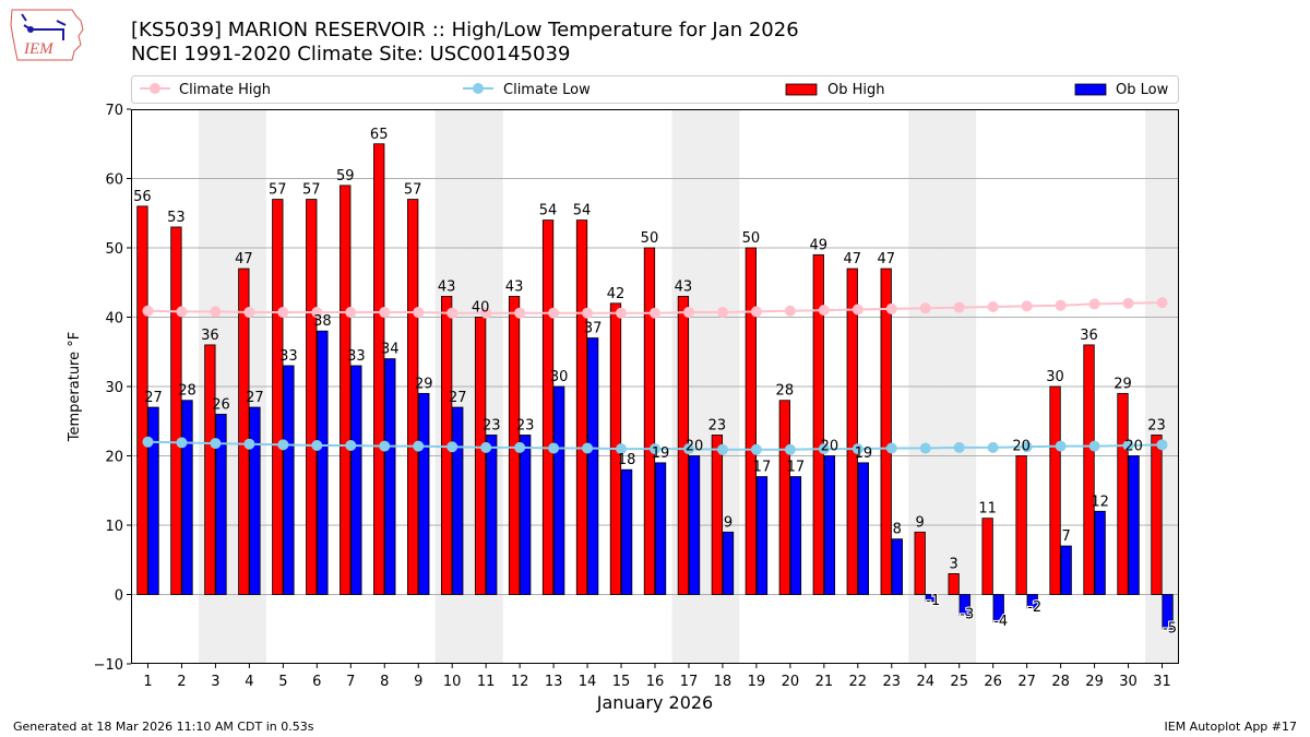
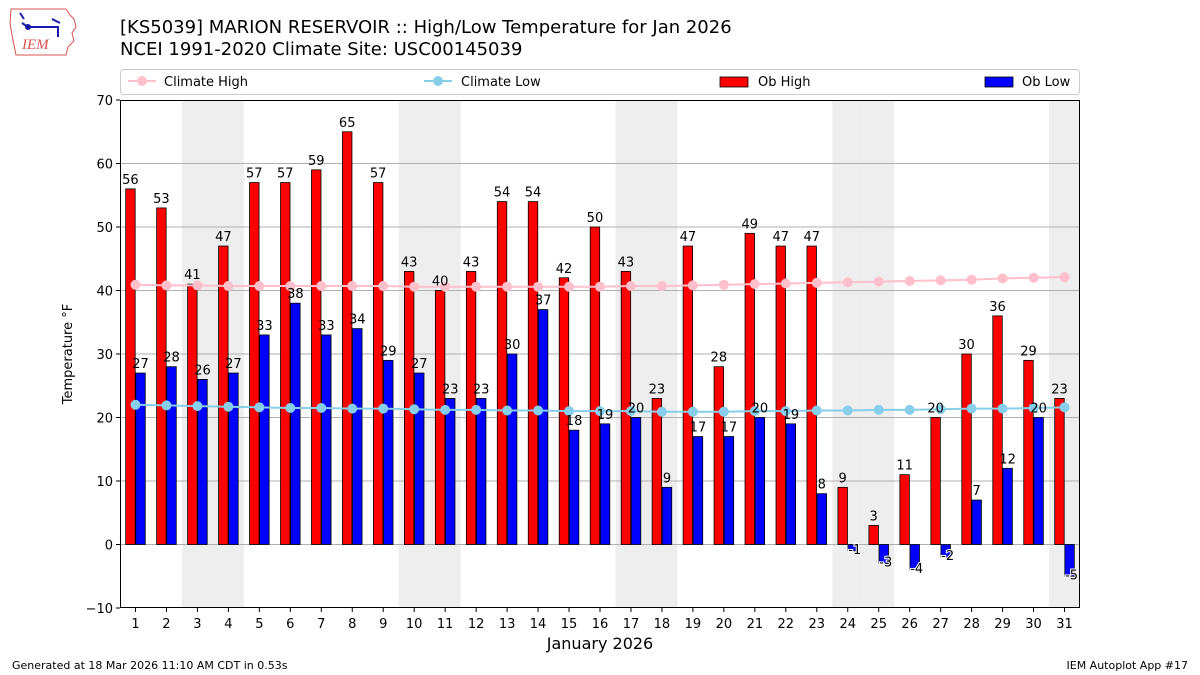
Ob High/3: 36 -> 41
Ob High/19: 50 -> 47
